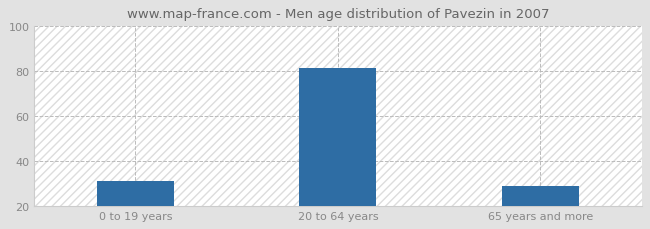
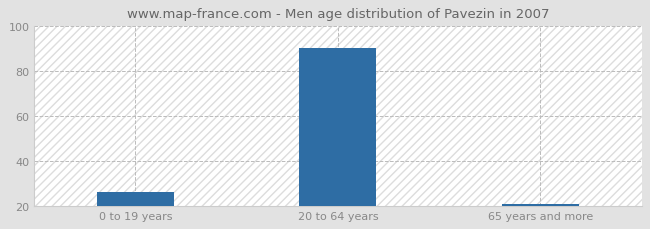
0 to 19 years: 31 -> 26
20 to 64 years: 81 -> 90
65 years and more: 29 -> 21
